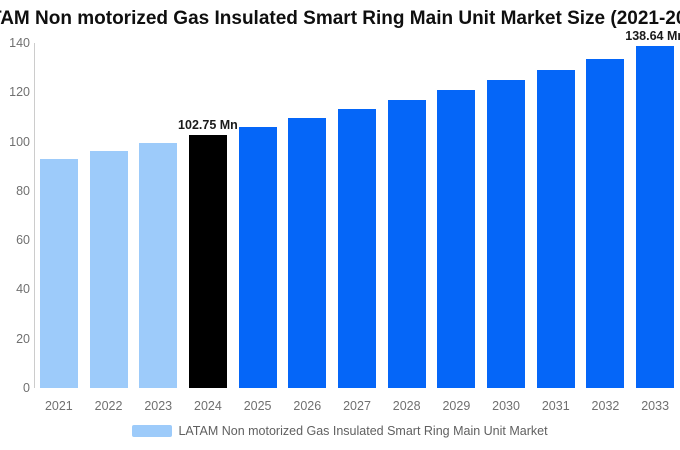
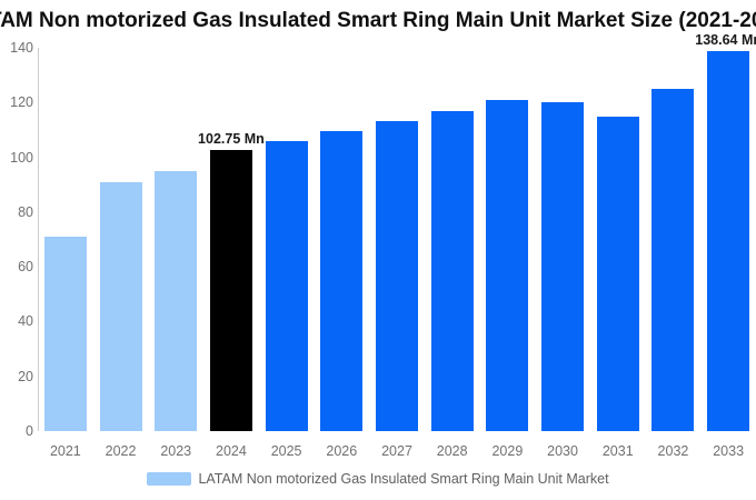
2021: 93 -> 71
2022: 96 -> 91
2023: 99 -> 95
2030: 125 -> 120
2031: 129 -> 115
2032: 134 -> 125
